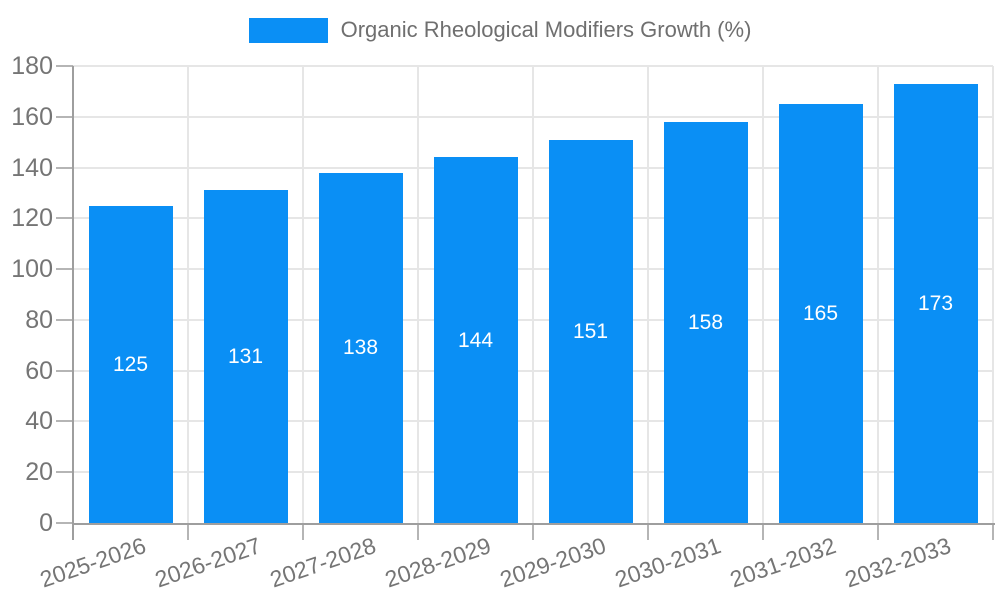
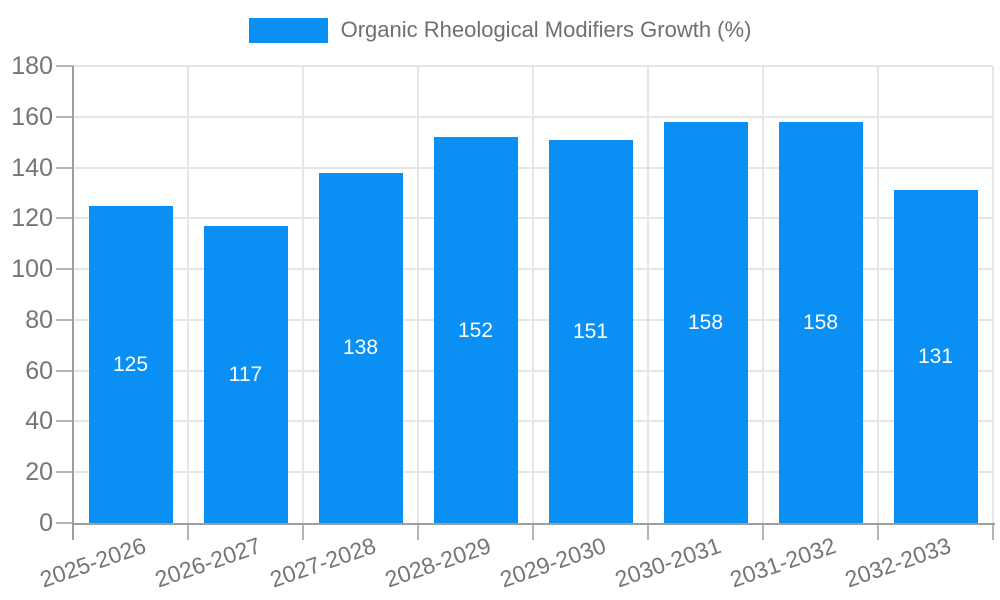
2026-2027: 131 -> 117
2028-2029: 144 -> 152
2031-2032: 165 -> 158
2032-2033: 173 -> 131
